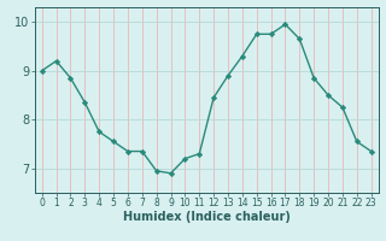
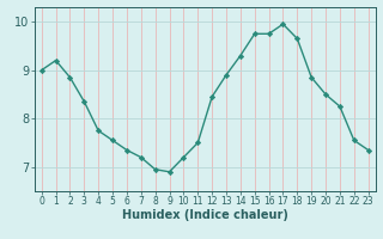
7: 7.35 -> 7.20
11: 7.30 -> 7.50
